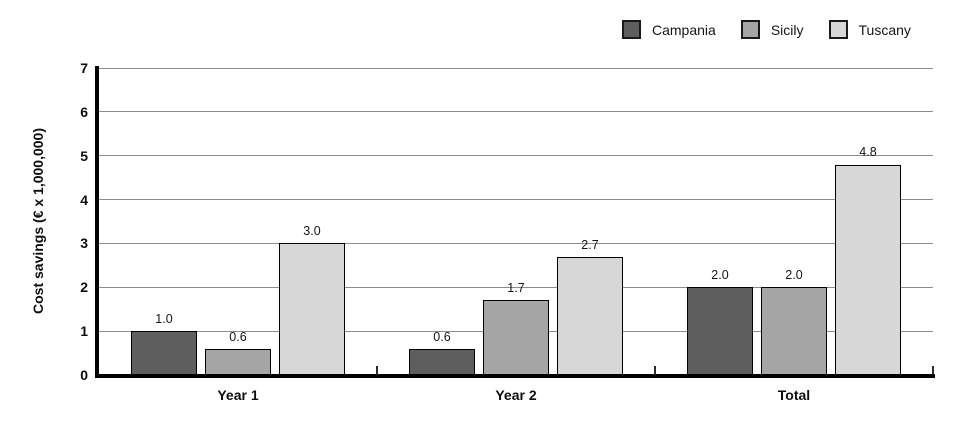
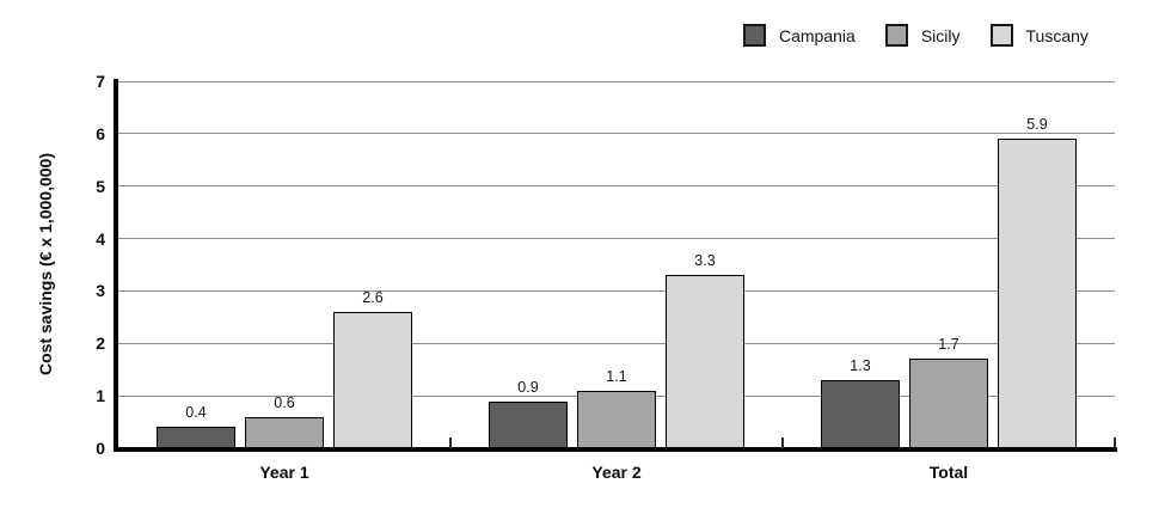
Campania/Year 1: 1.0 -> 0.4
Tuscany/Year 1: 3.0 -> 2.6
Campania/Year 2: 0.6 -> 0.9
Sicily/Year 2: 1.7 -> 1.1
Tuscany/Year 2: 2.7 -> 3.3
Campania/Total: 2.0 -> 1.3
Sicily/Total: 2.0 -> 1.7
Tuscany/Total: 4.8 -> 5.9
